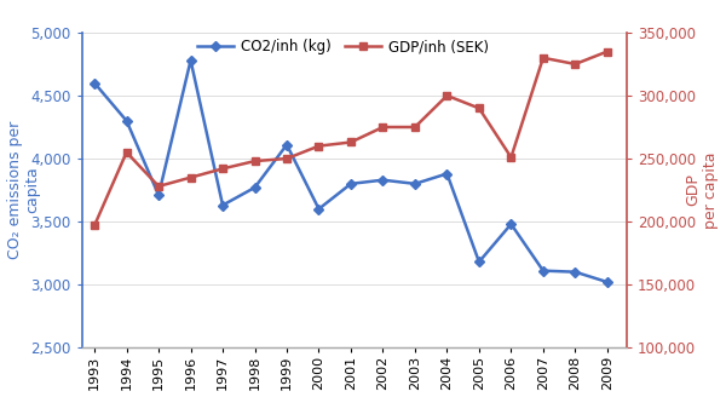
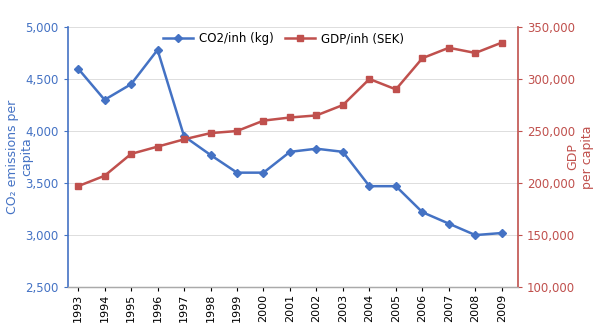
GDP/inh (SEK)/1994: 255,000 -> 207,000
CO2/inh (kg)/1995: 3,710 -> 4,450
CO2/inh (kg)/1997: 3,630 -> 3,950
CO2/inh (kg)/1999: 4,110 -> 3,600
GDP/inh (SEK)/2002: 275,000 -> 265,000
CO2/inh (kg)/2004: 3,880 -> 3,470
CO2/inh (kg)/2005: 3,180 -> 3,470
CO2/inh (kg)/2006: 3,480 -> 3,220
GDP/inh (SEK)/2006: 251,000 -> 320,000
CO2/inh (kg)/2008: 3,100 -> 3,000
